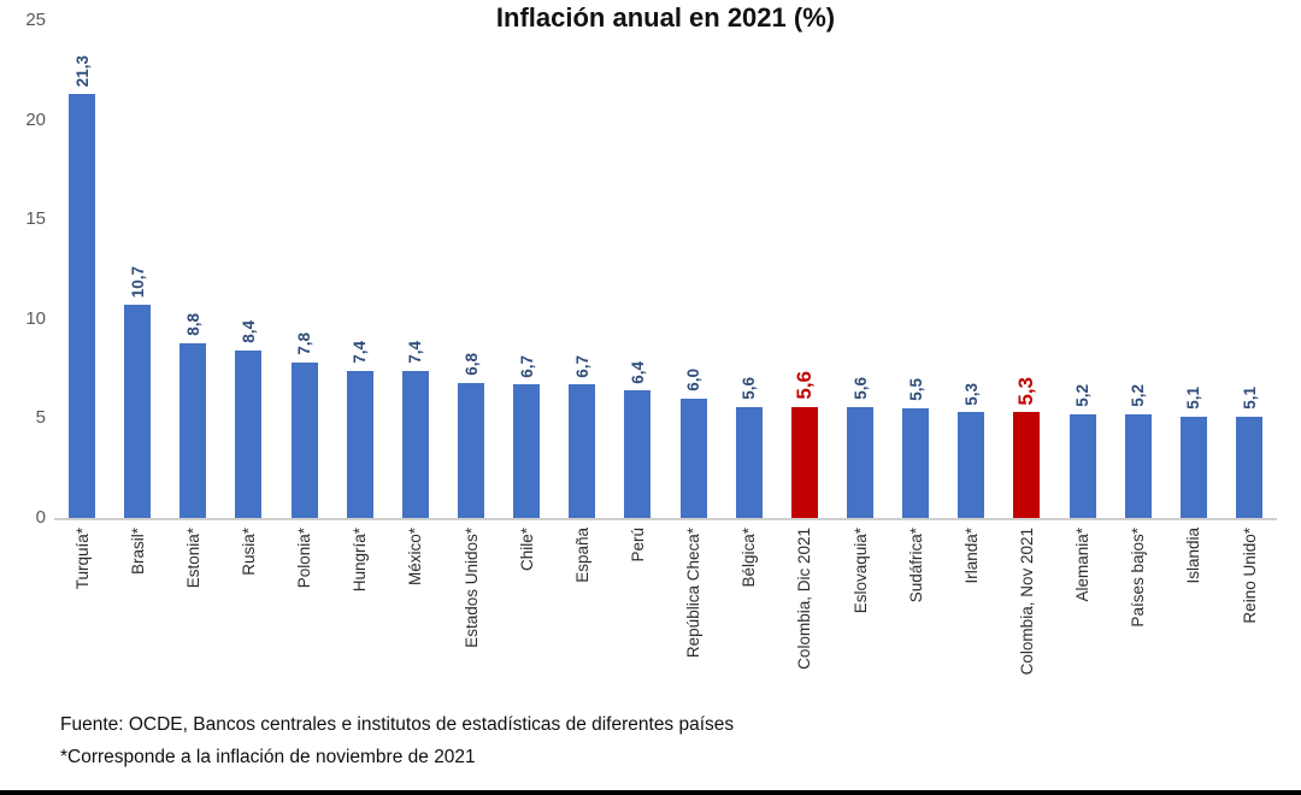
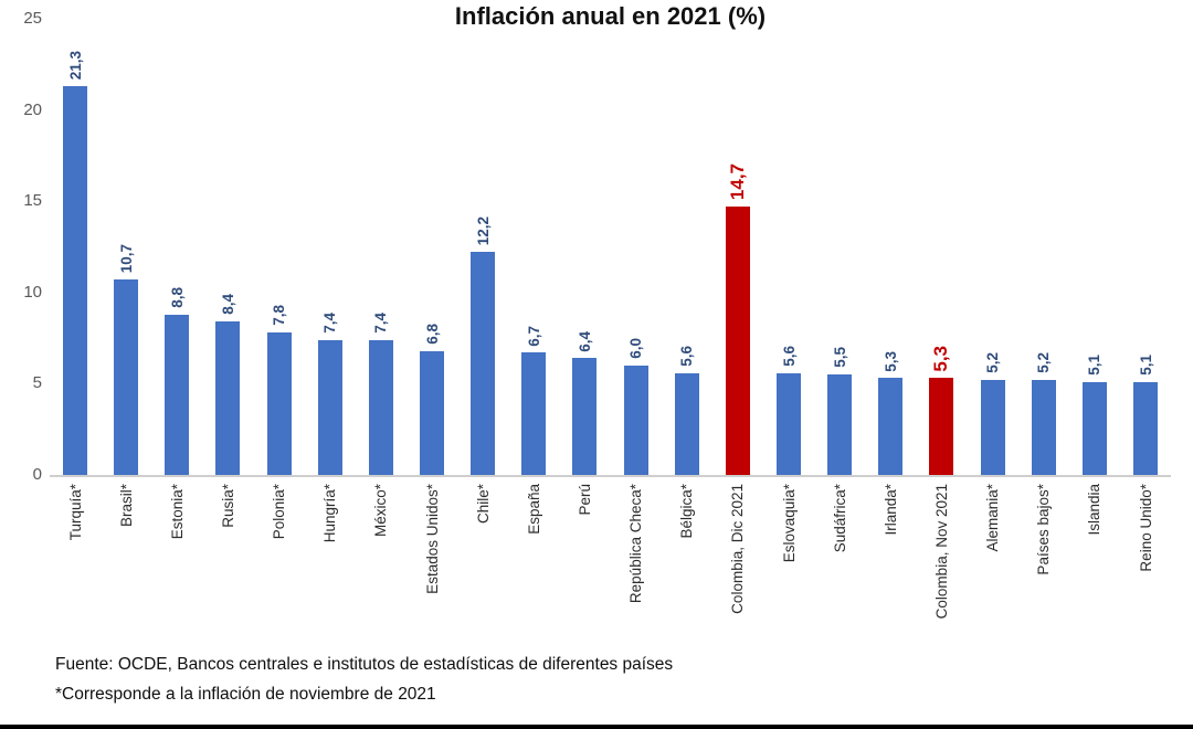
Chile*: 6,7 -> 12,2
Colombia, Dic 2021: 5,6 -> 14,7
